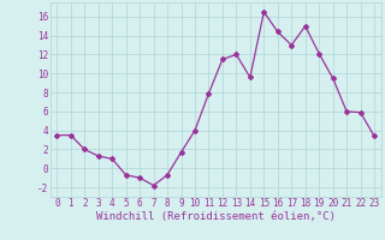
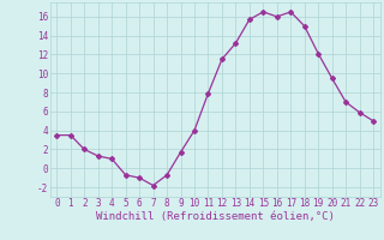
13: 12.0 -> 13.2
14: 9.6 -> 15.7
16: 14.4 -> 16.0
17: 13.0 -> 16.5
21: 6.0 -> 7.0
23: 3.4 -> 5.0
